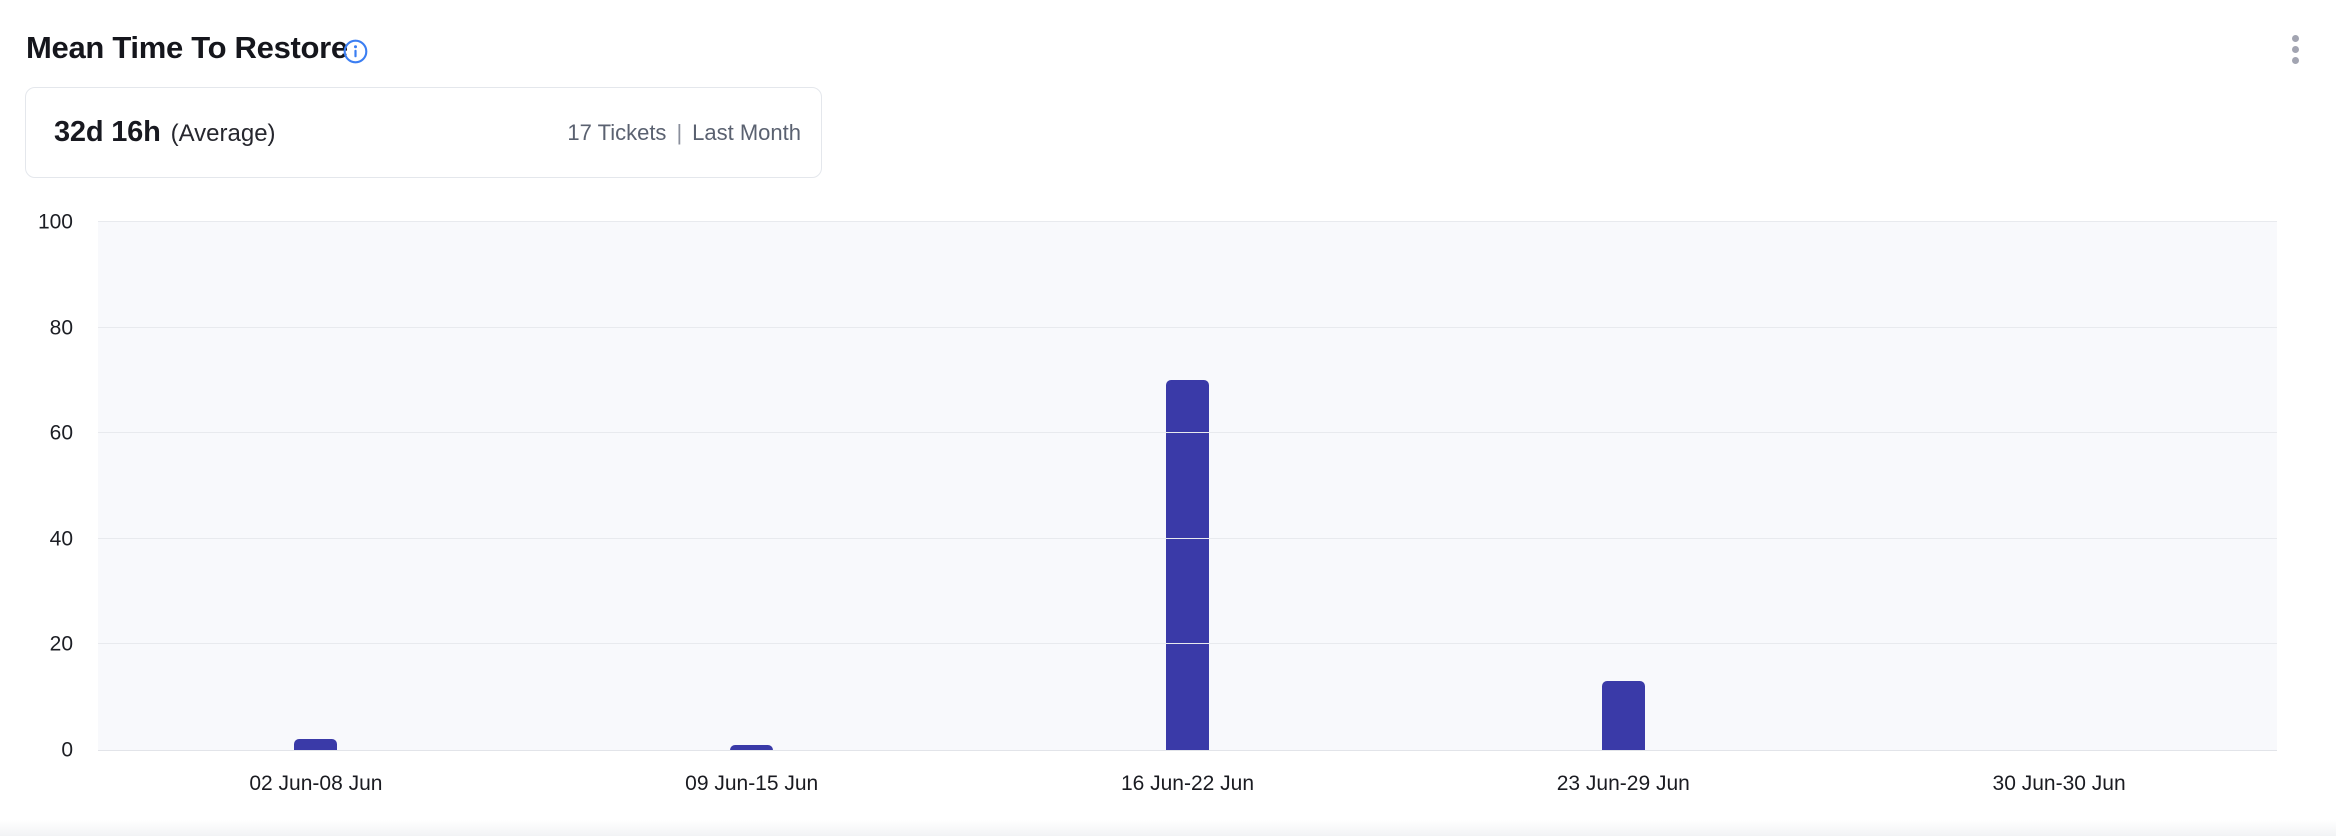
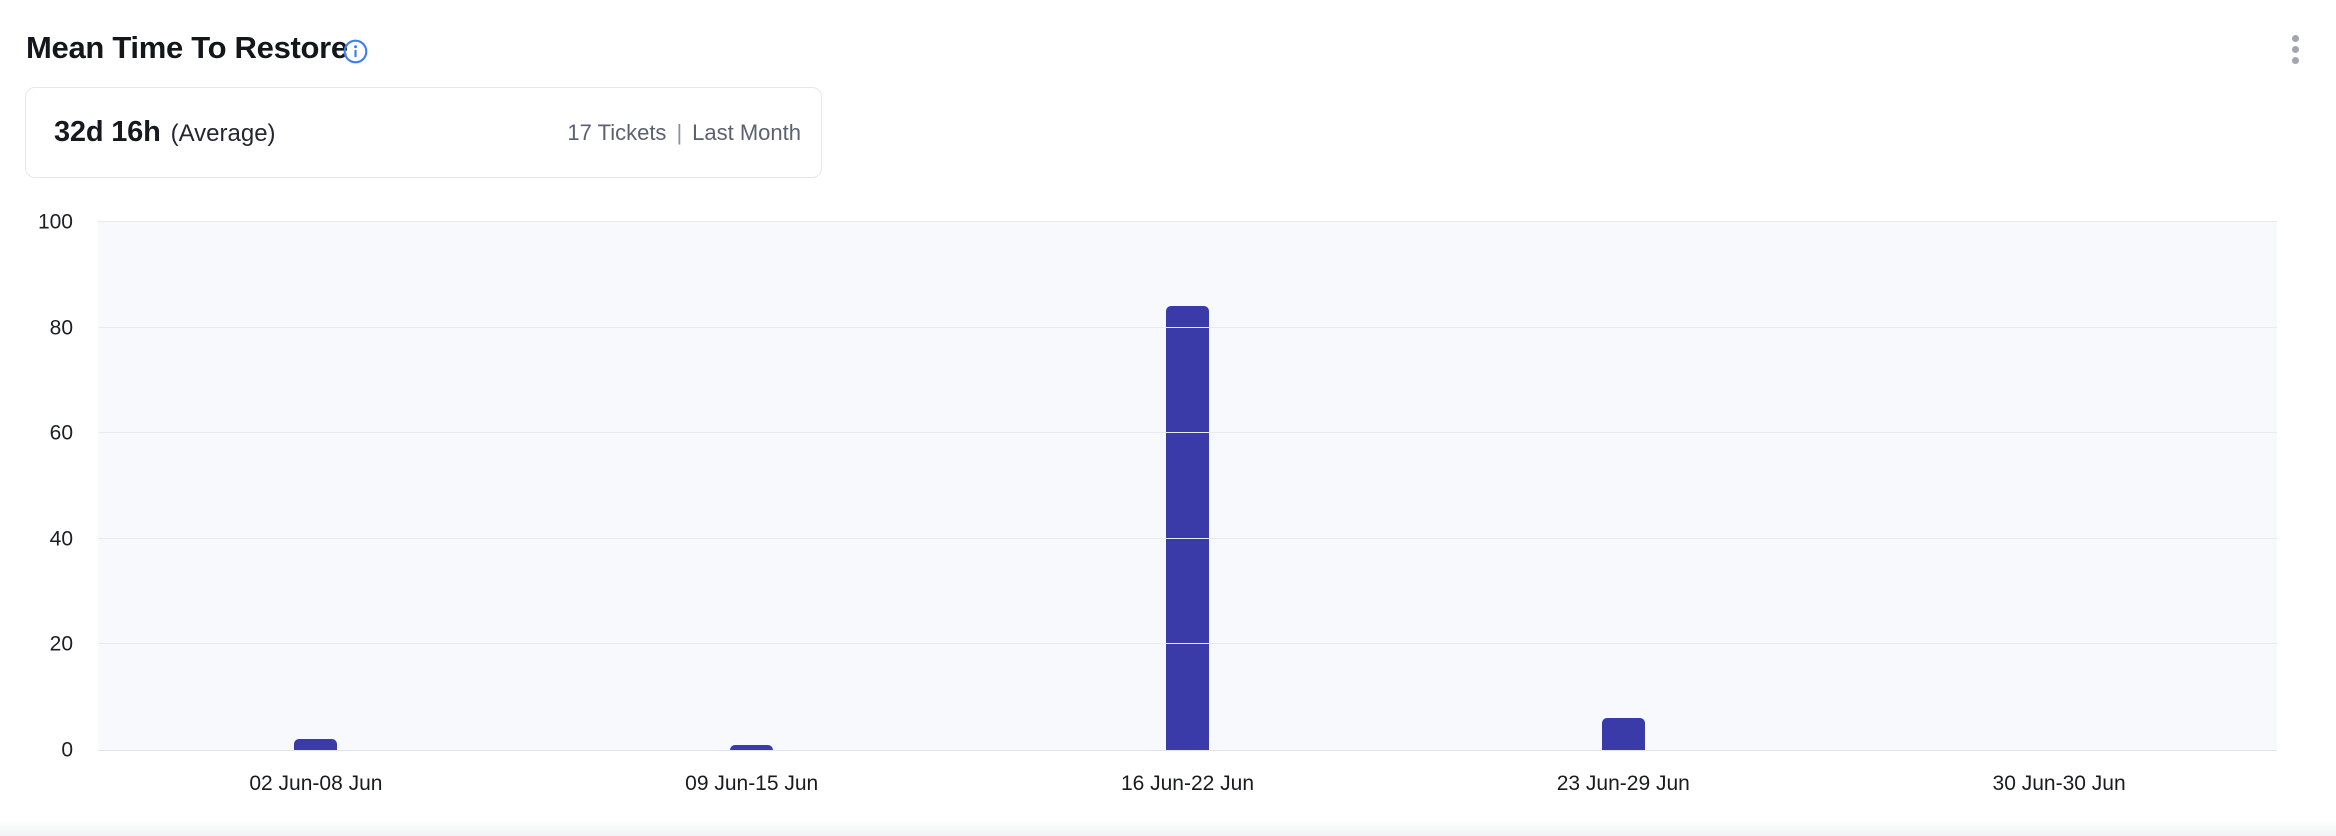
16 Jun-22 Jun: 70 -> 84
23 Jun-29 Jun: 13 -> 6
